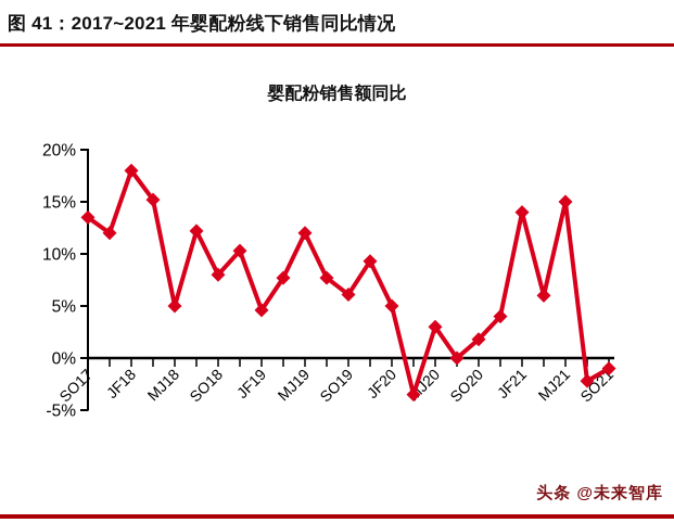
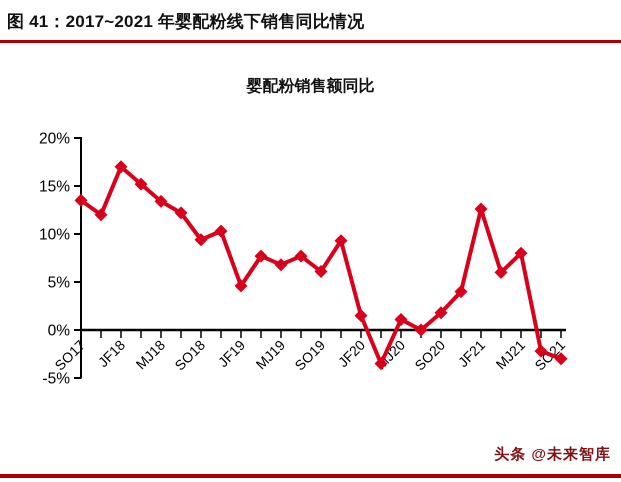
JF18: 18% -> 17%
MJ18: 5% -> 13%
SO18: 8% -> 9%
MJ19: 12% -> 7%
JF20: 5% -> 2%
MJ20: 3% -> 1%
JF21: 14% -> 13%
MJ21: 15% -> 8%
SO21: -1% -> -3%
